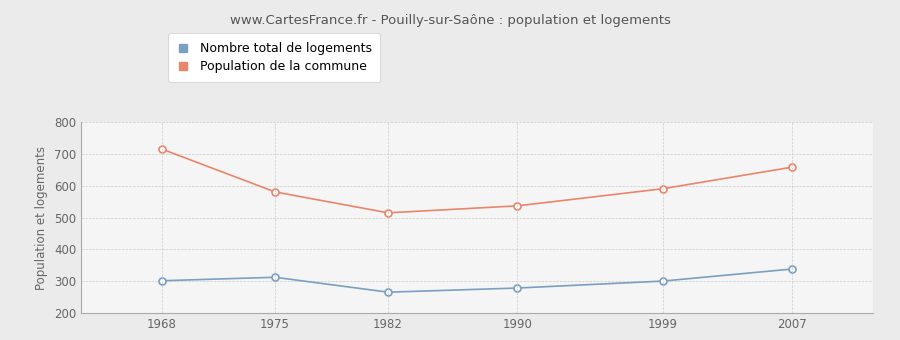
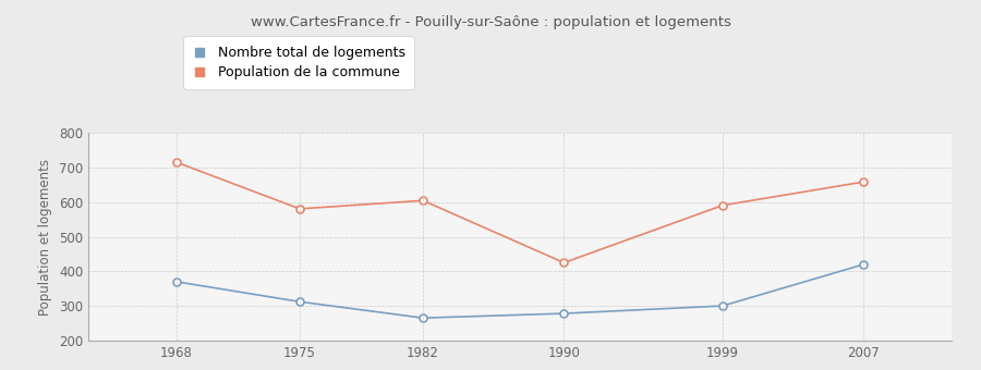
Nombre total de logements/1968: 301 -> 370
Population de la commune/1982: 515 -> 605
Population de la commune/1990: 537 -> 425
Nombre total de logements/2007: 338 -> 420
